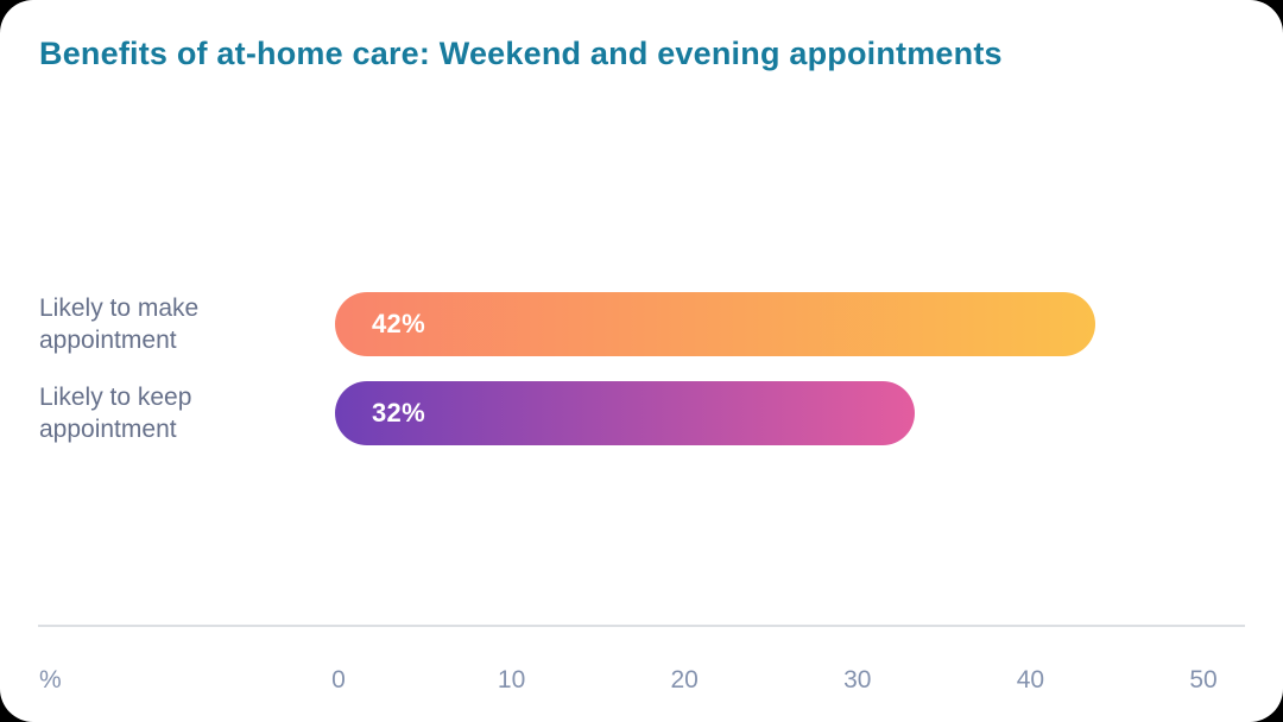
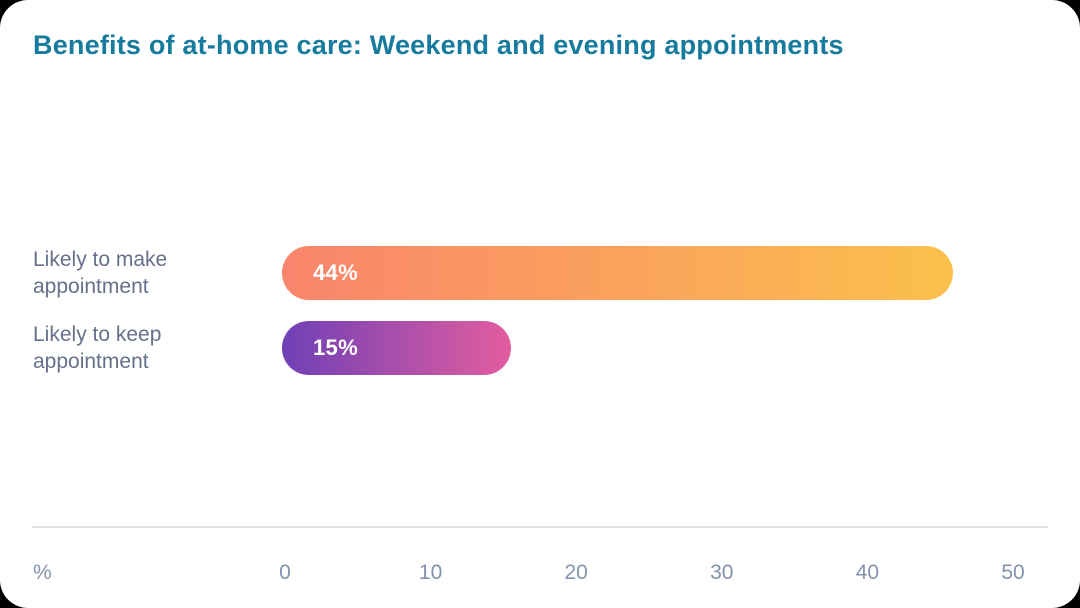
Likely to make appointment: 42% -> 44%
Likely to keep appointment: 32% -> 15%
